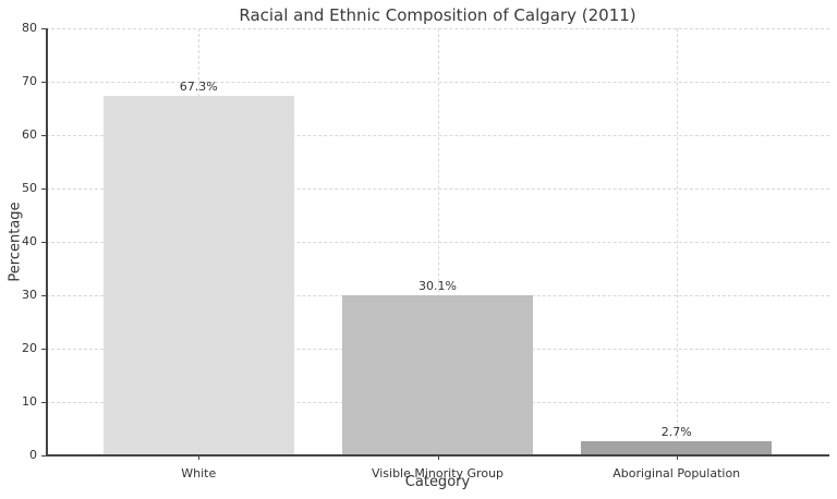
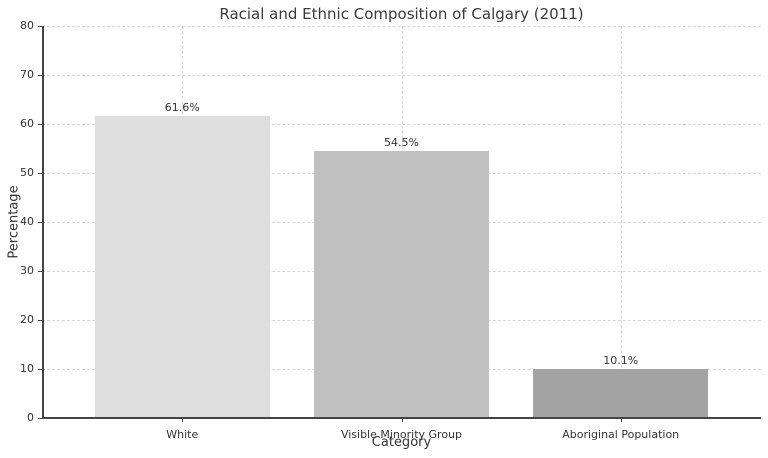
White: 67.3% -> 61.6%
Visible Minority Group: 30.1% -> 54.5%
Aboriginal Population: 2.7% -> 10.1%
